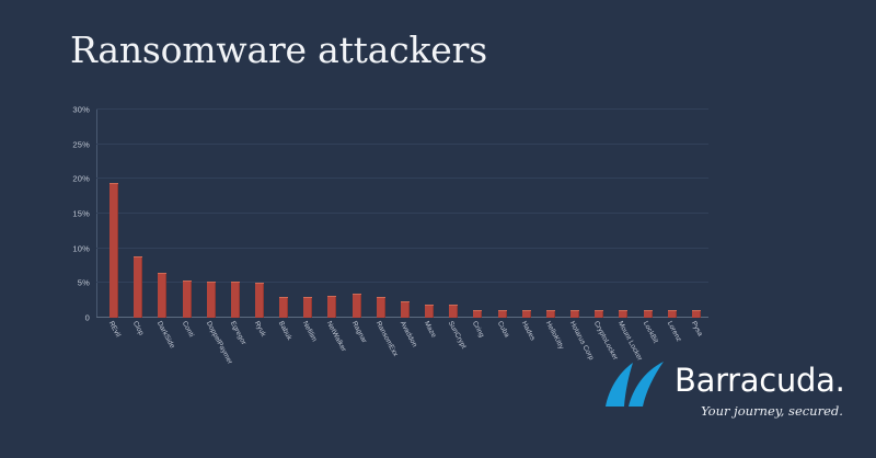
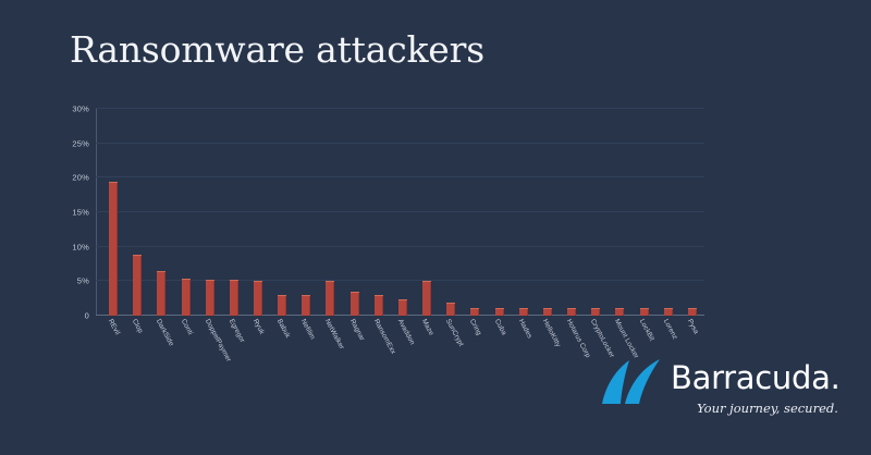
NetWalker: 3% -> 5%
Maze: 2% -> 5%
